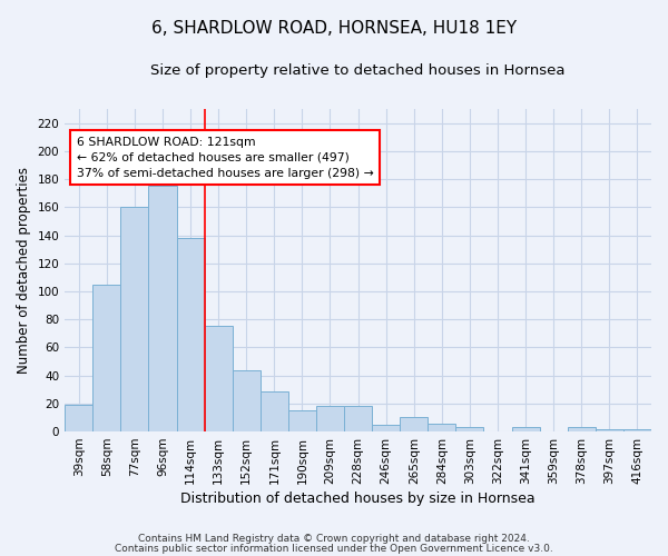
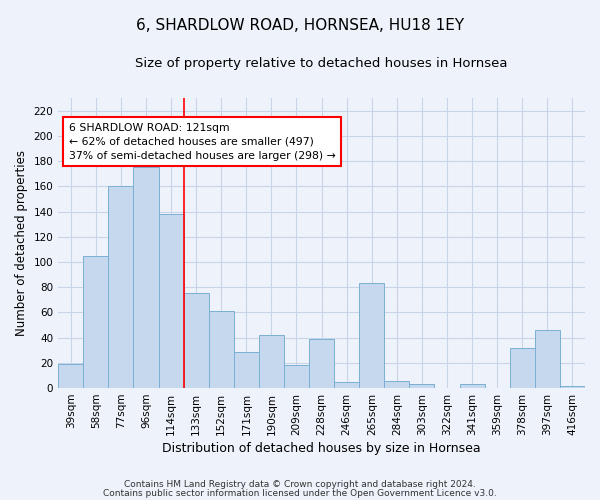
152sqm: 44 -> 61
190sqm: 15 -> 42
228sqm: 18 -> 39
265sqm: 10 -> 83
378sqm: 3 -> 32
397sqm: 2 -> 46
